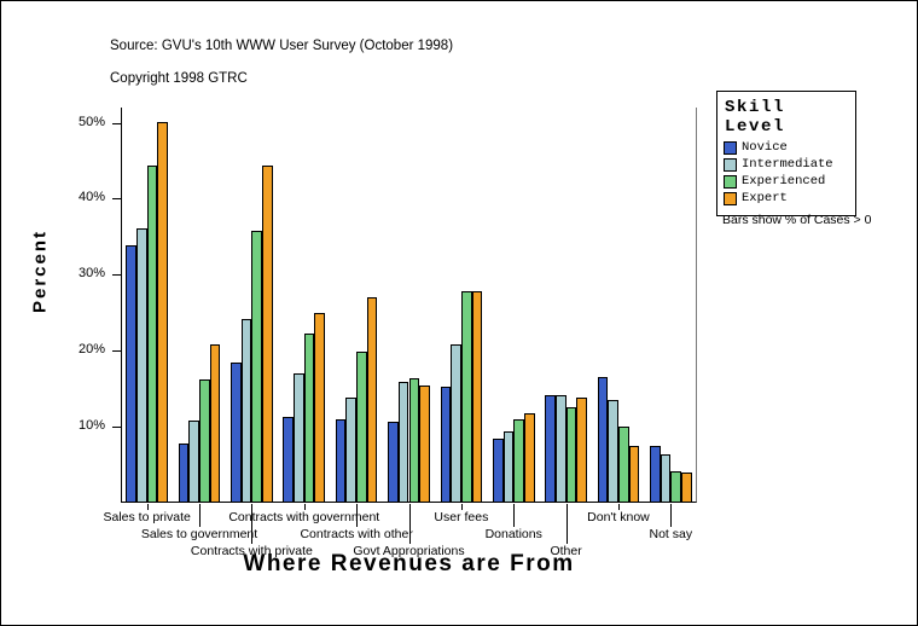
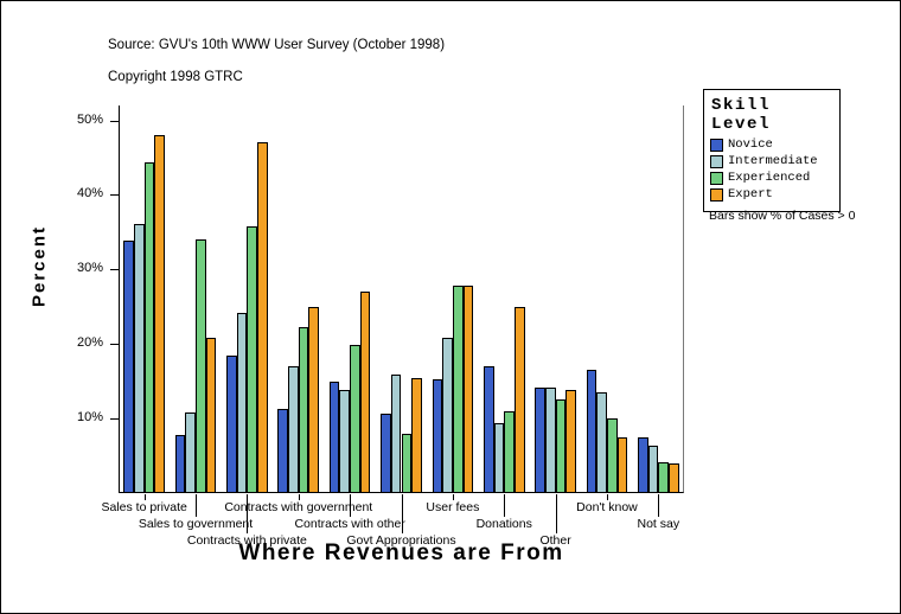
Expert/Sales to private: 50% -> 48%
Experienced/Sales to government: 16% -> 34%
Expert/Contracts with private: 44% -> 47%
Novice/Contracts with other: 11% -> 15%
Experienced/Govt Appropriations: 16% -> 8%
Novice/Donations: 8% -> 17%
Expert/Donations: 12% -> 25%
